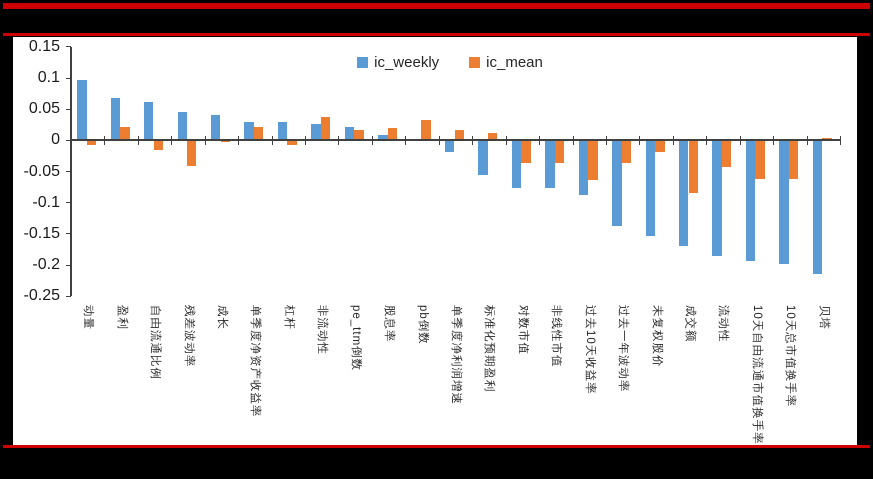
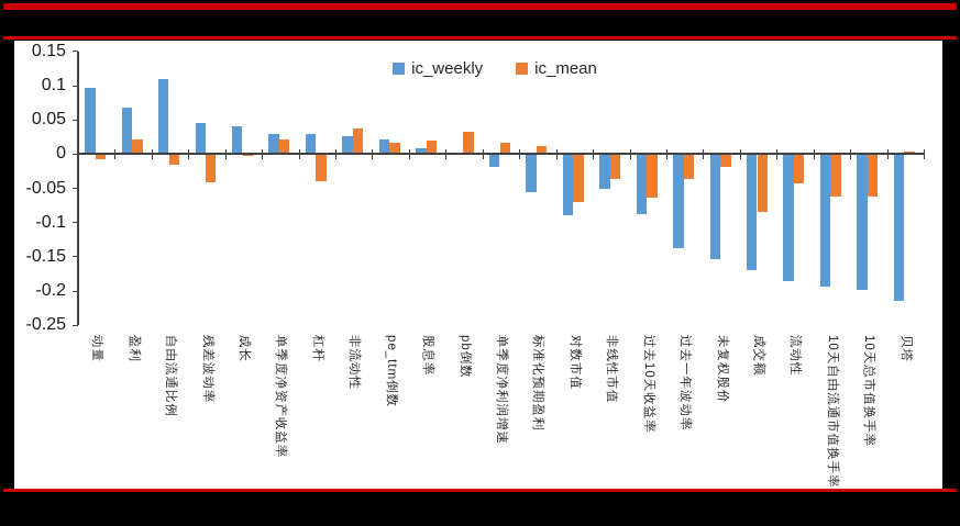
ic_weekly/自由流通比例: 0.06 -> 0.11
ic_mean/杠杆: -0.01 -> -0.04
ic_weekly/对数市值: -0.08 -> -0.09
ic_mean/对数市值: -0.04 -> -0.07
ic_weekly/非线性市值: -0.08 -> -0.05
